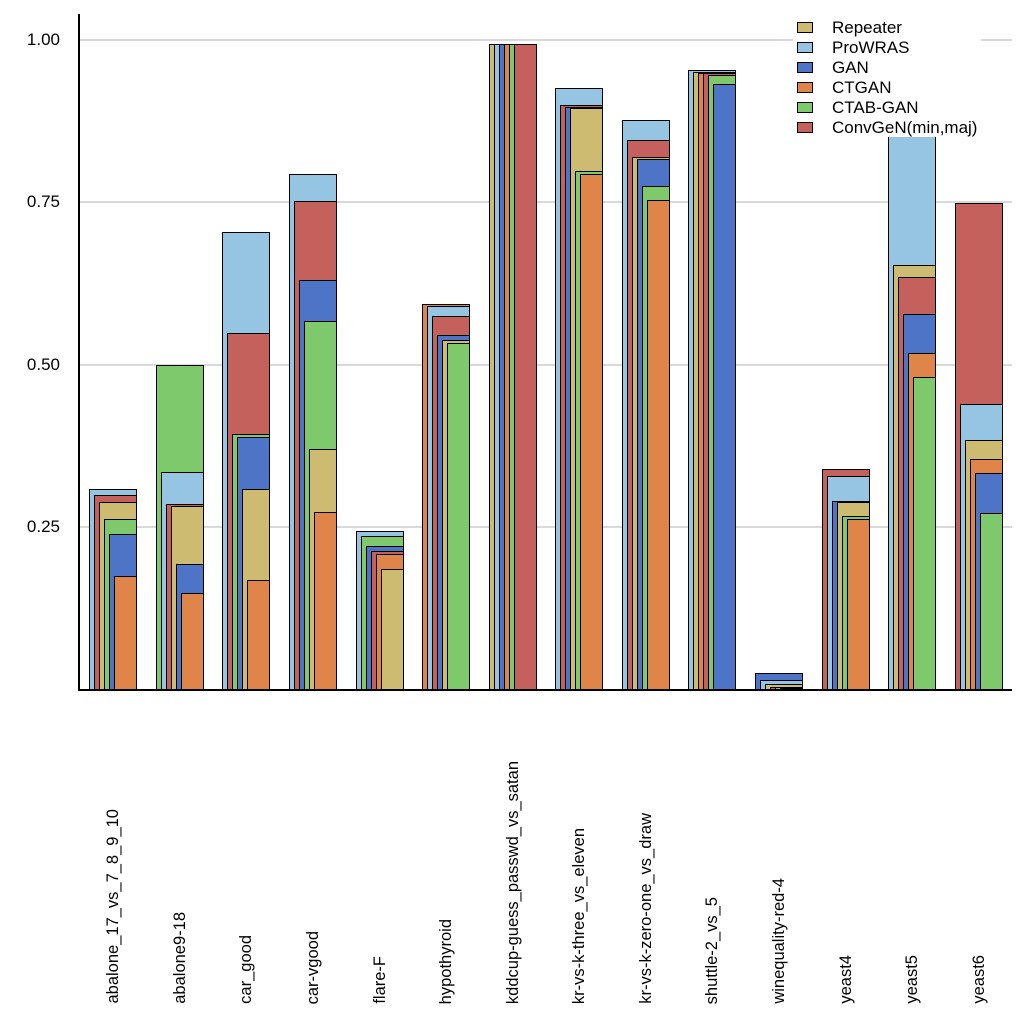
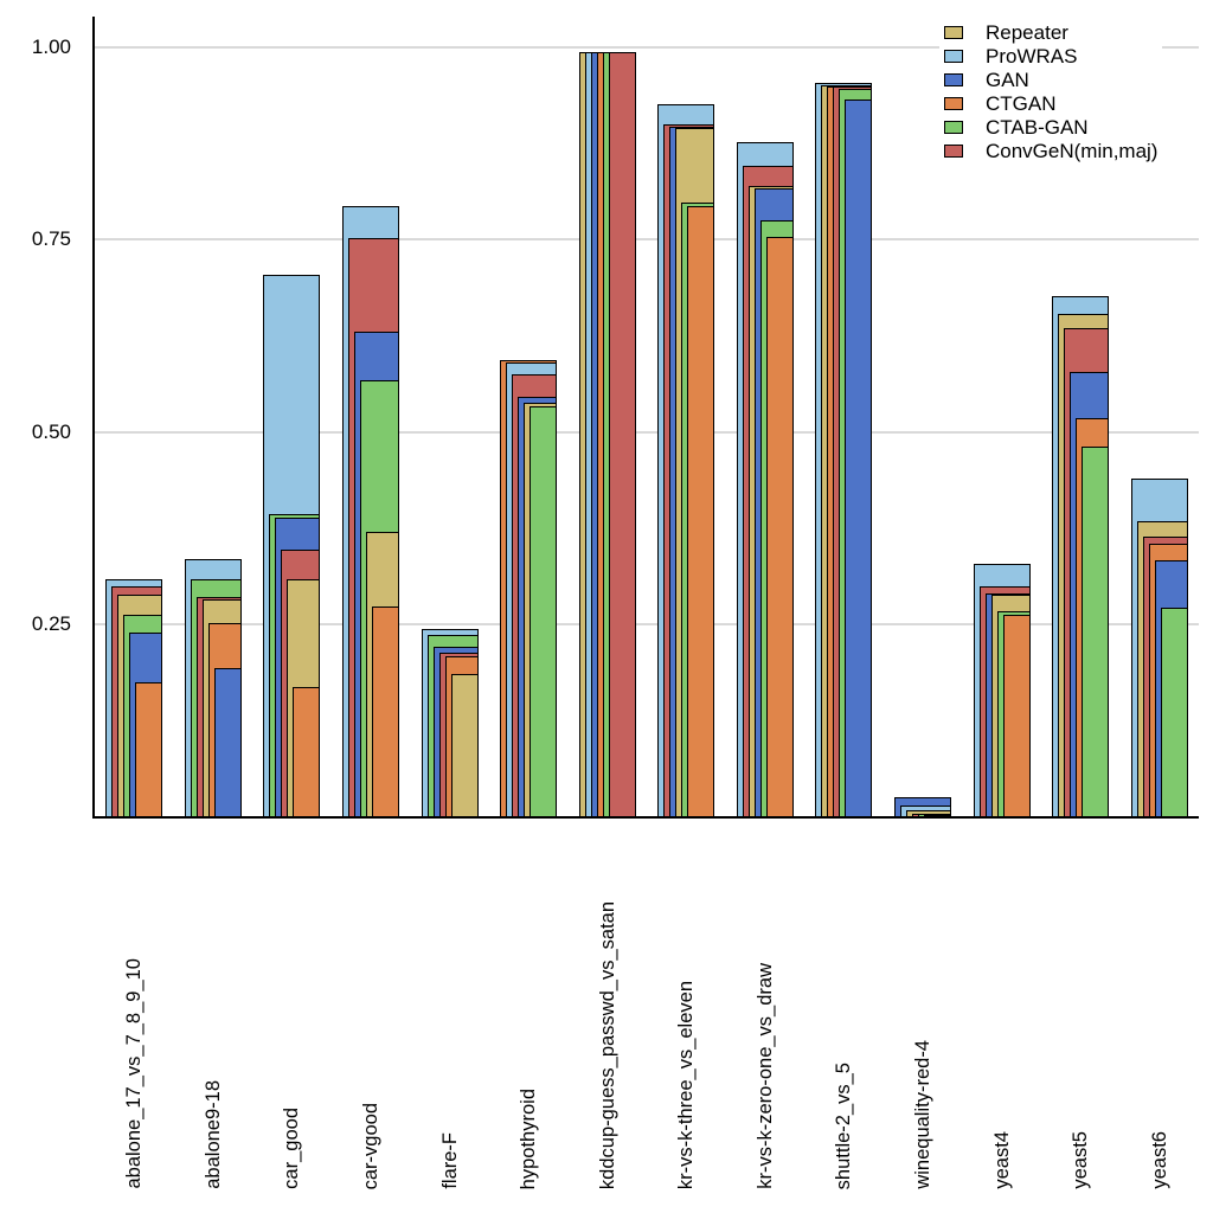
CTGAN/abalone9-18: 0.15 -> 0.25
CTAB-GAN/abalone9-18: 0.50 -> 0.31
ConvGeN(min,maj)/car_good: 0.55 -> 0.35
ConvGeN(min,maj)/yeast4: 0.34 -> 0.30
ProWRAS/yeast5: 0.89 -> 0.68
ConvGeN(min,maj)/yeast6: 0.75 -> 0.36
